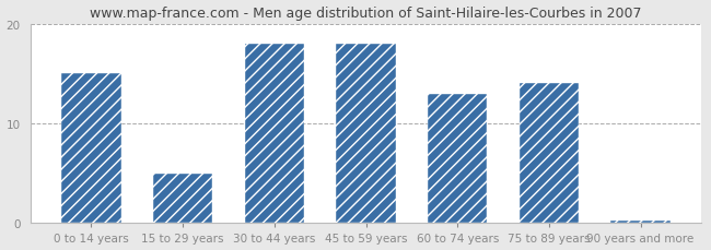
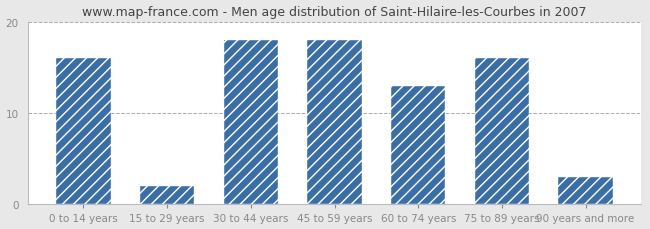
0 to 14 years: 15.0 -> 16.0
15 to 29 years: 5.0 -> 2.0
75 to 89 years: 14.0 -> 16.0
90 years and more: 0.3 -> 3.0
